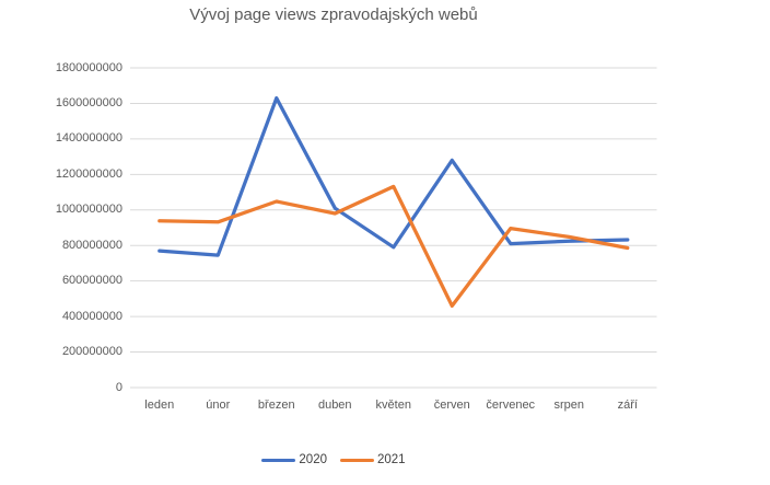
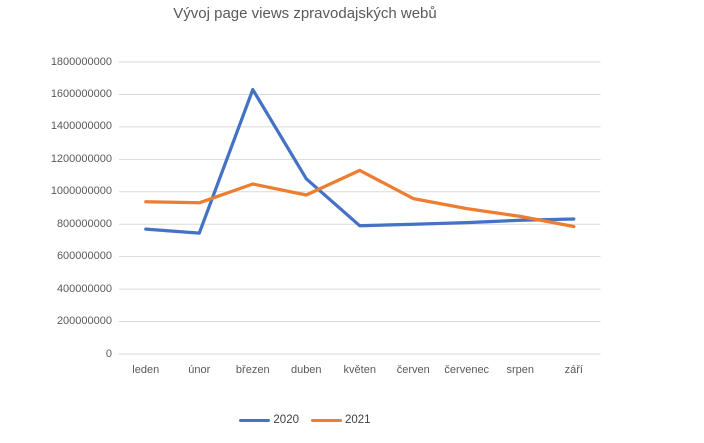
2020/duben: 1010000000 -> 1080000000
2020/červen: 1280000000 -> 800000000
2021/červen: 460000000 -> 960000000
